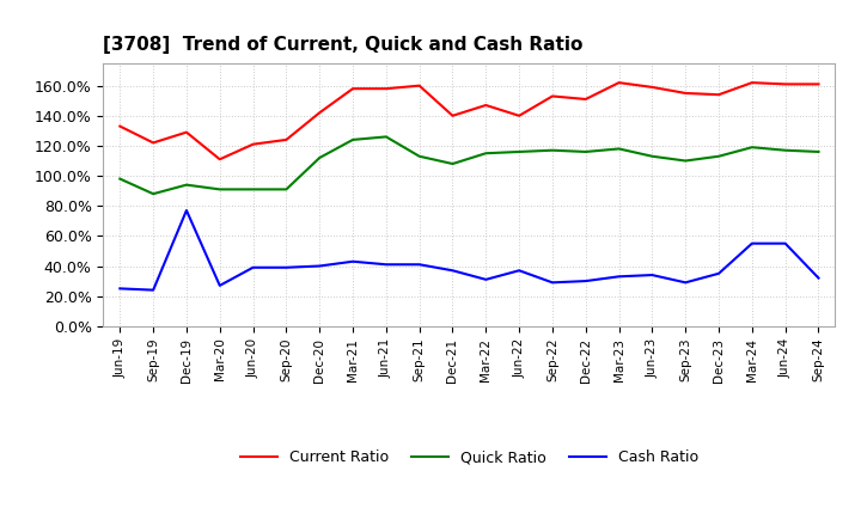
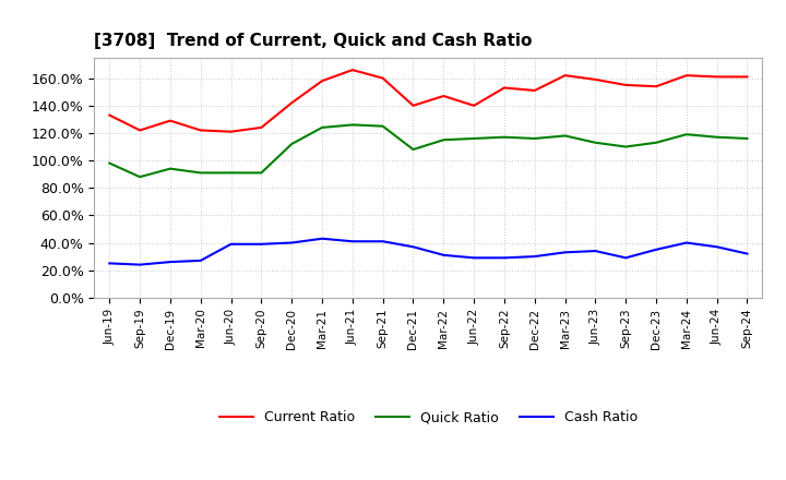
Cash Ratio/Dec-19: 77% -> 26%
Current Ratio/Mar-20: 111% -> 122%
Current Ratio/Jun-21: 158% -> 166%
Quick Ratio/Sep-21: 113% -> 125%
Cash Ratio/Jun-22: 37% -> 29%
Cash Ratio/Mar-24: 55% -> 40%
Cash Ratio/Jun-24: 55% -> 37%
